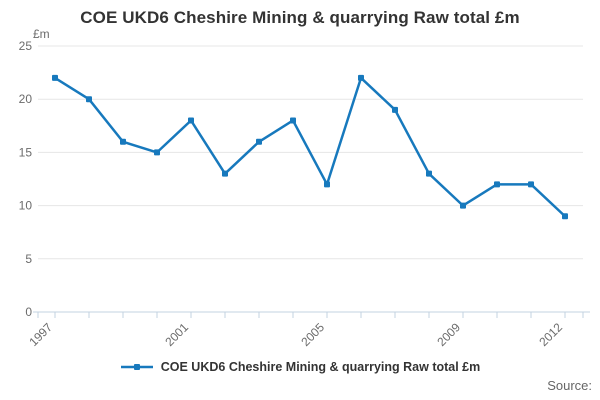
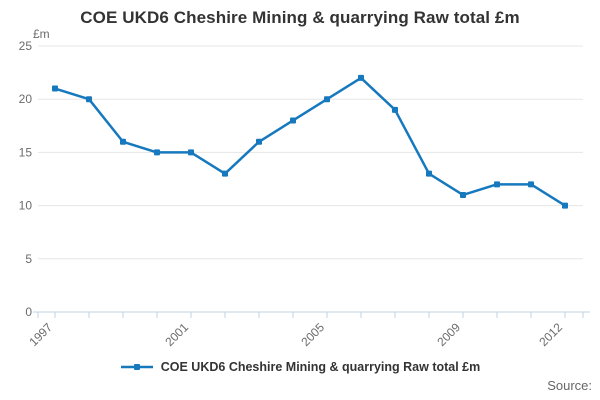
1997: 22 -> 21
2001: 18 -> 15
2005: 12 -> 20
2009: 10 -> 11
2012: 9 -> 10
